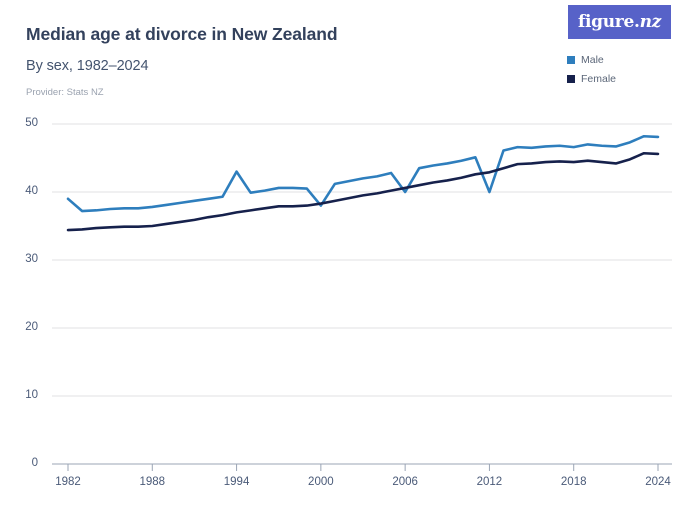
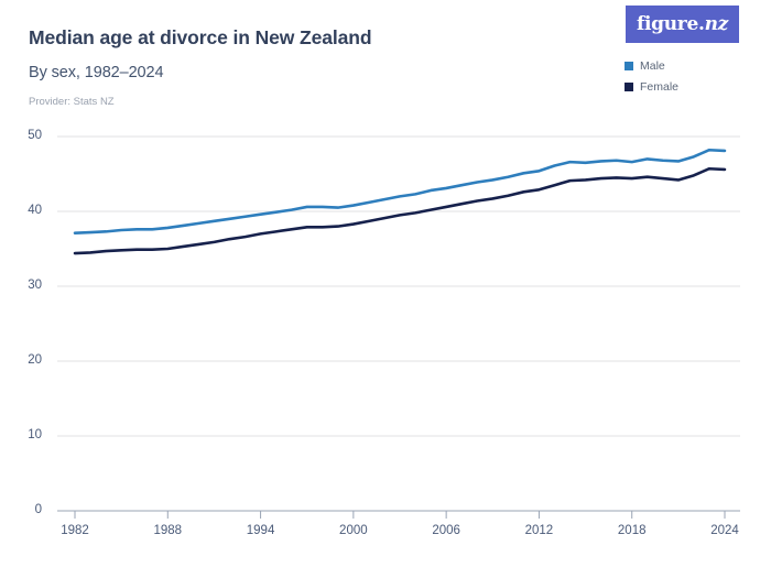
Male/1982: 39 -> 37
Male/1994: 43 -> 40
Male/2000: 38 -> 41
Male/2006: 40 -> 43
Male/2012: 40 -> 45
